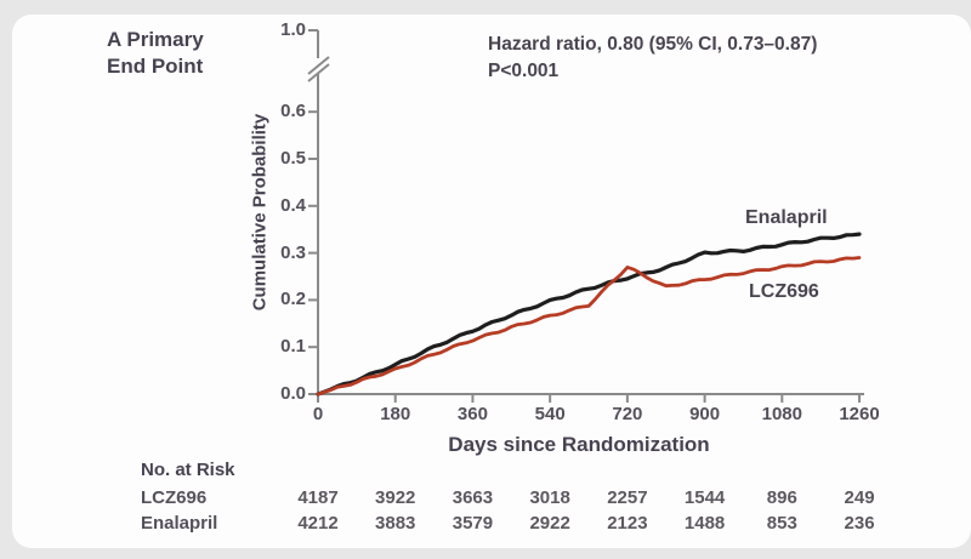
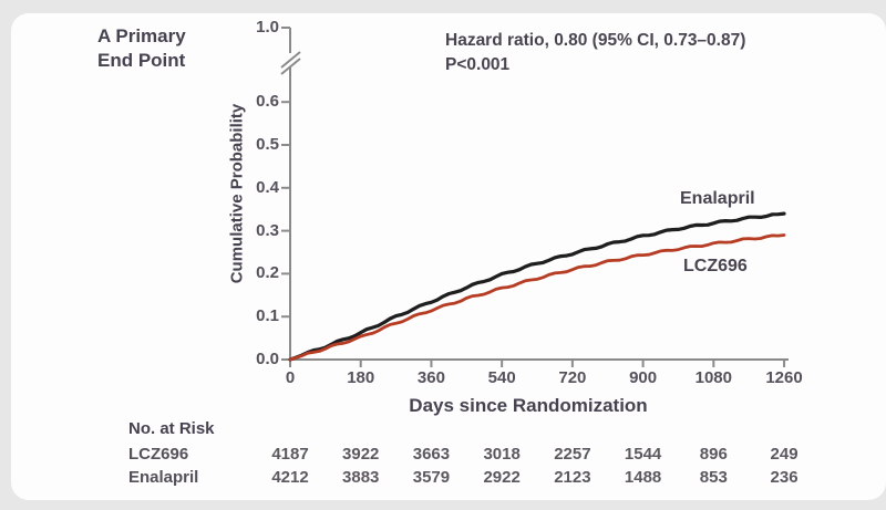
LCZ696/720: 0.27 -> 0.21
Enalapril/900: 0.30 -> 0.29
